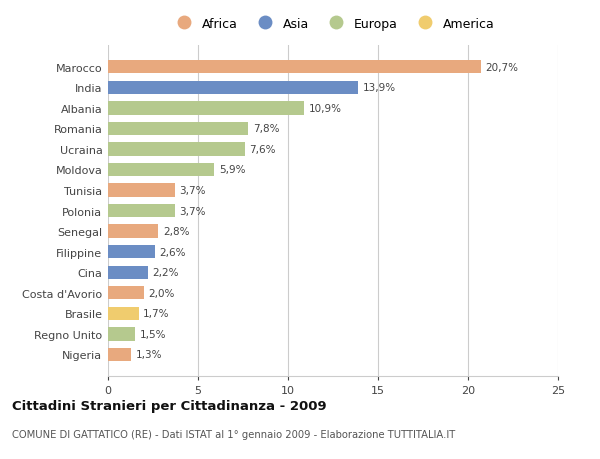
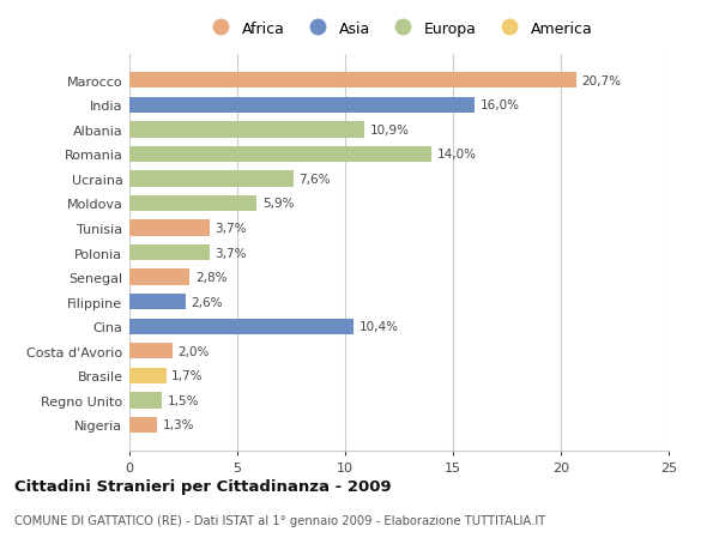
India: 13,9% -> 16,0%
Romania: 7,8% -> 14,0%
Cina: 2,2% -> 10,4%
